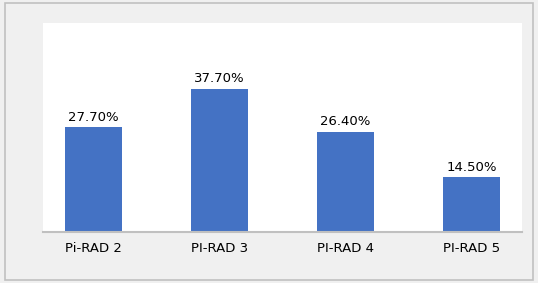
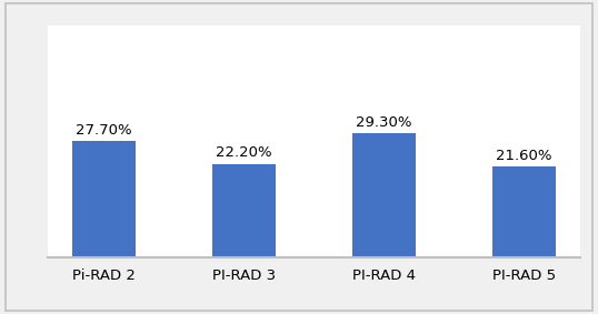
PI-RAD 3: 37.70% -> 22.20%
PI-RAD 4: 26.40% -> 29.30%
PI-RAD 5: 14.50% -> 21.60%
